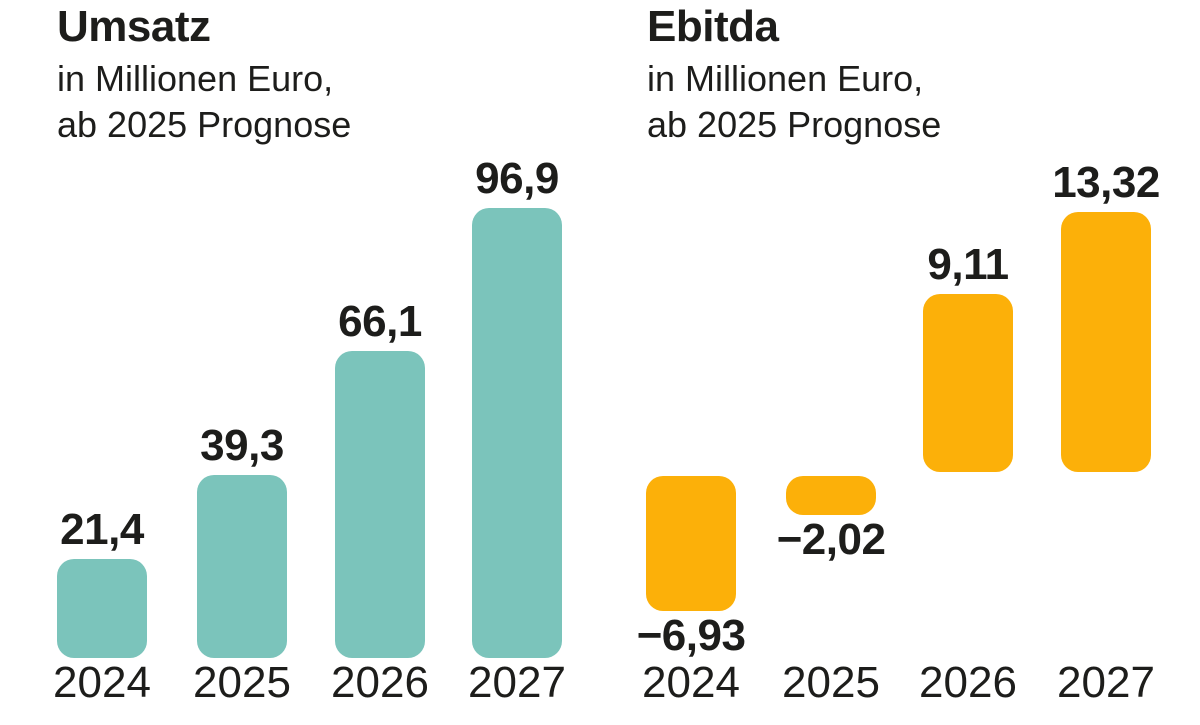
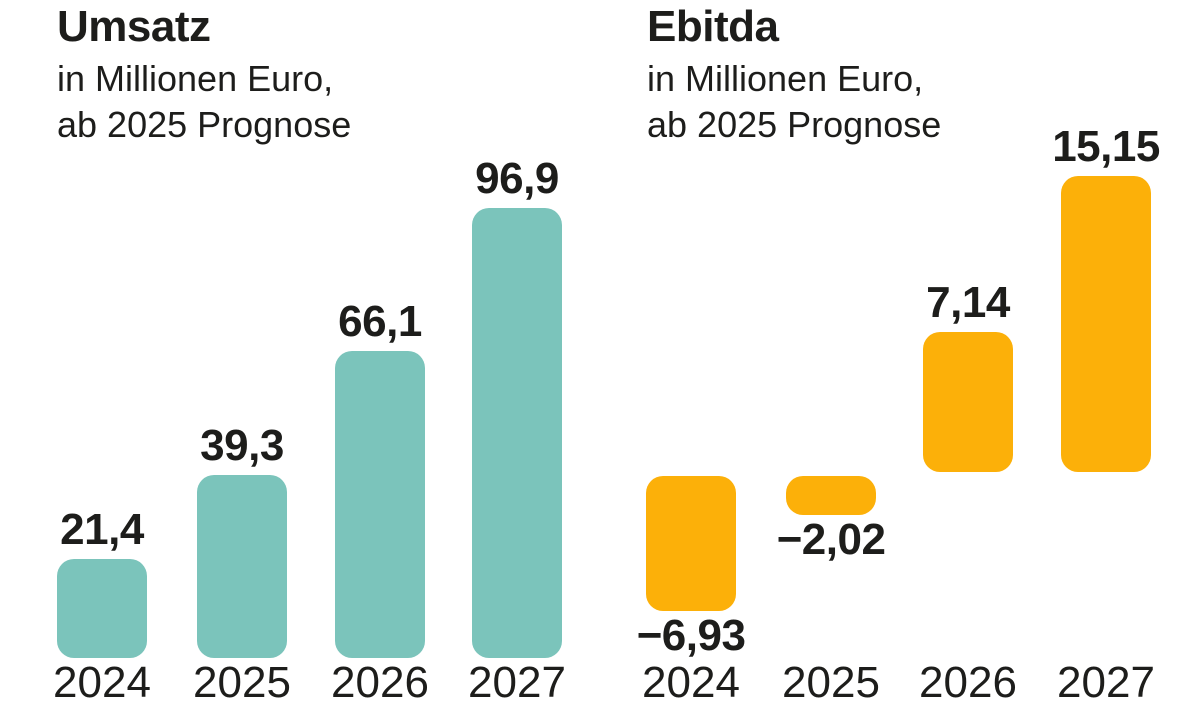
Ebitda/2026: 9,11 -> 7,14
Ebitda/2027: 13,32 -> 15,15
